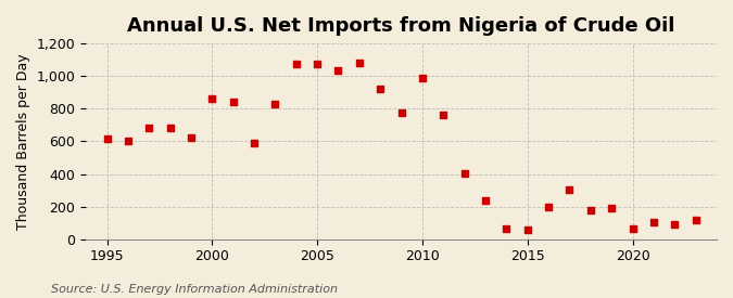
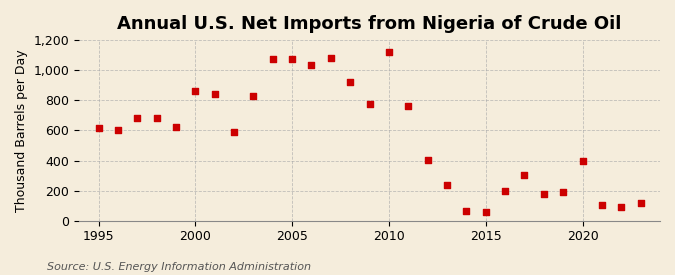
2010: 990 -> 1,120
2020: 60 -> 400
